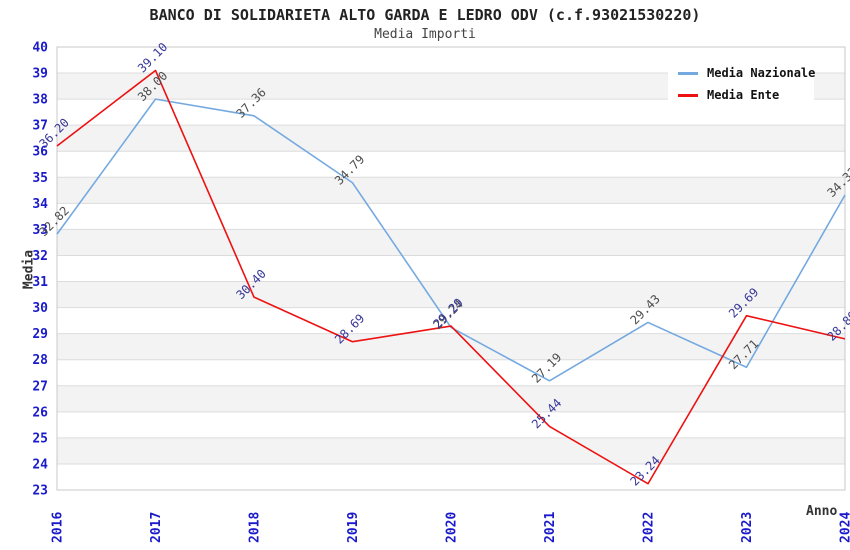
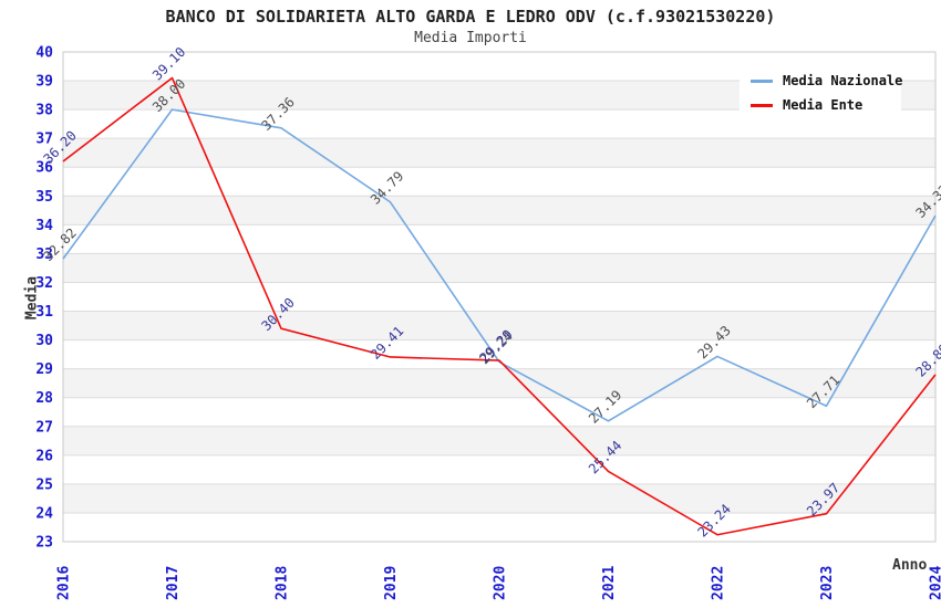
Media Ente/2019: 28.69 -> 29.41
Media Ente/2023: 29.69 -> 23.97
